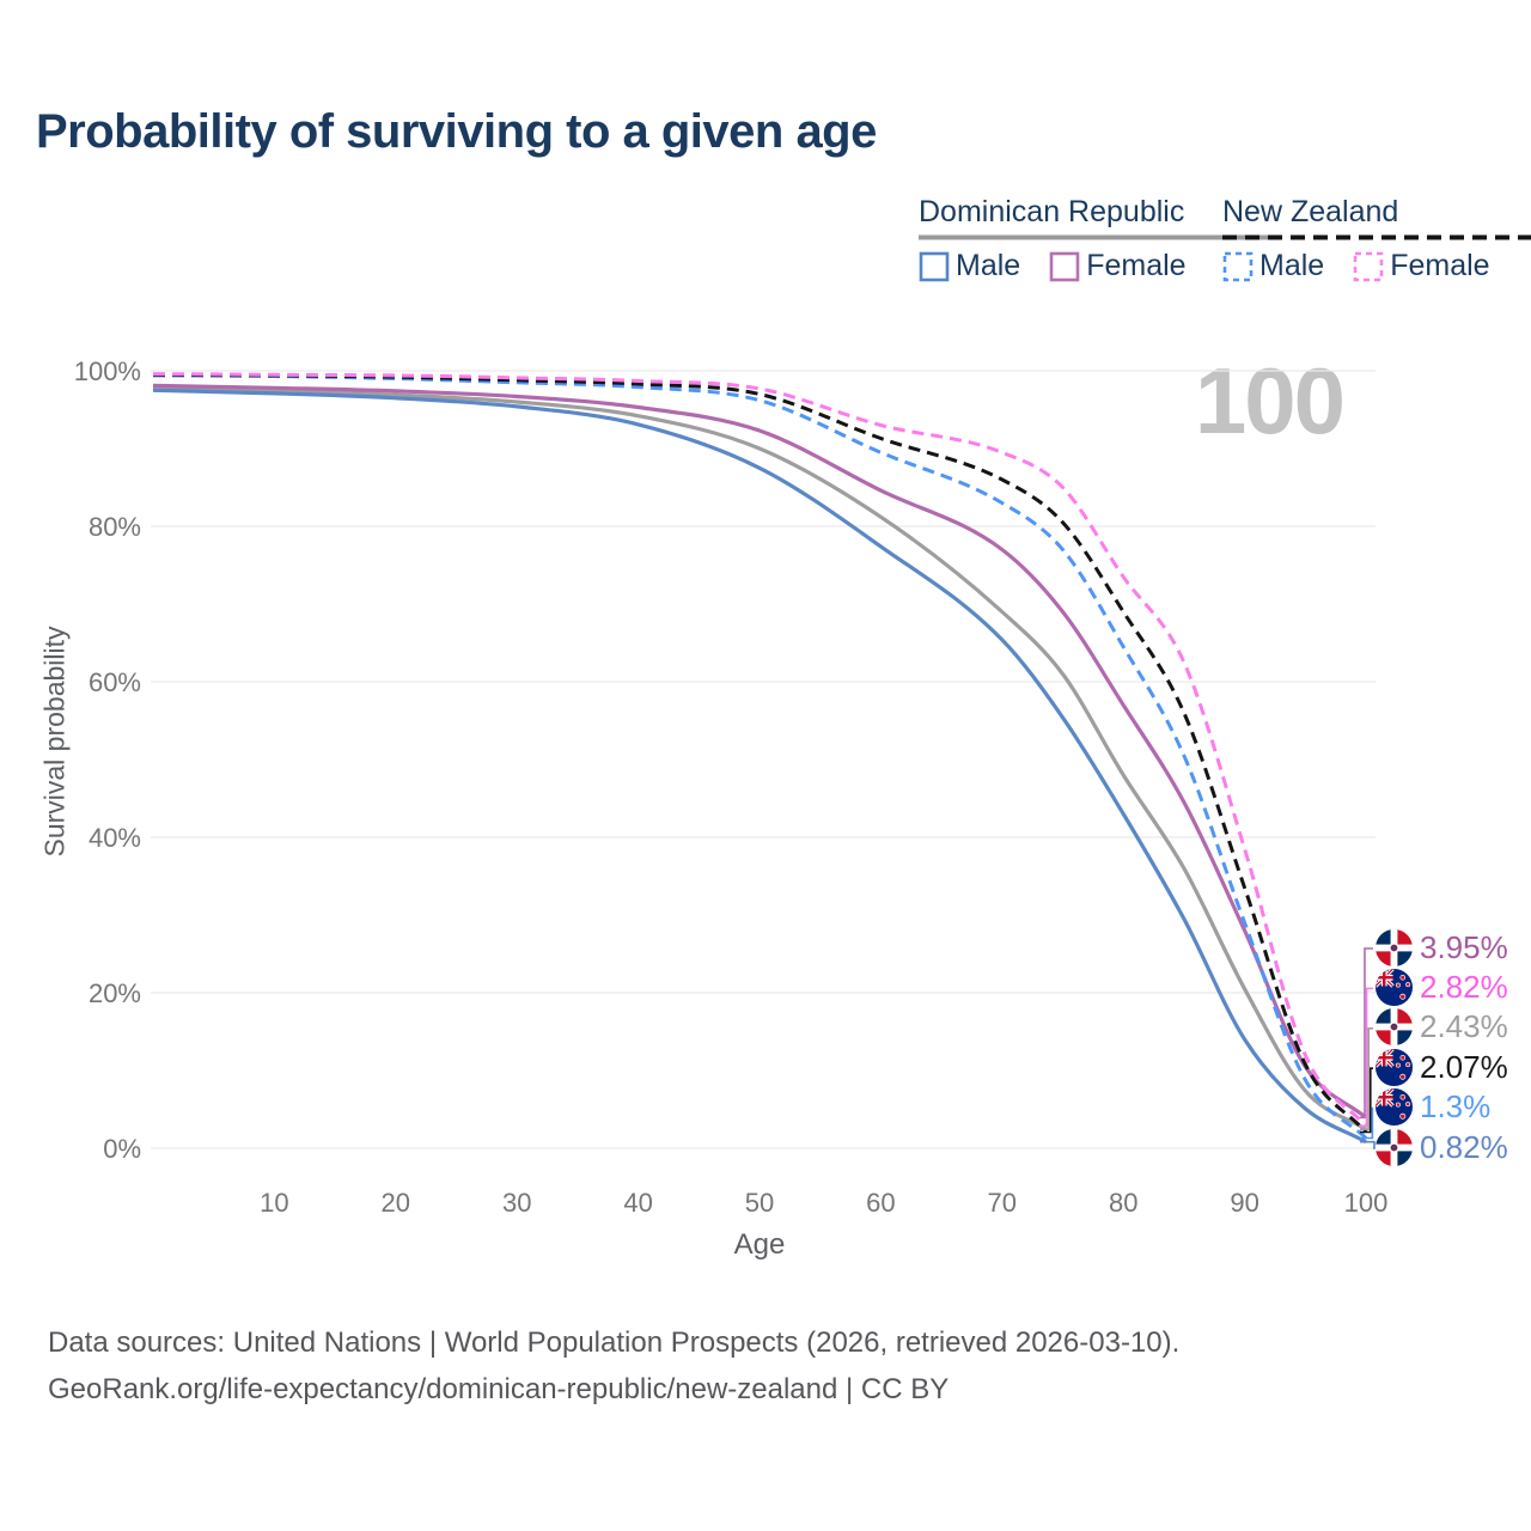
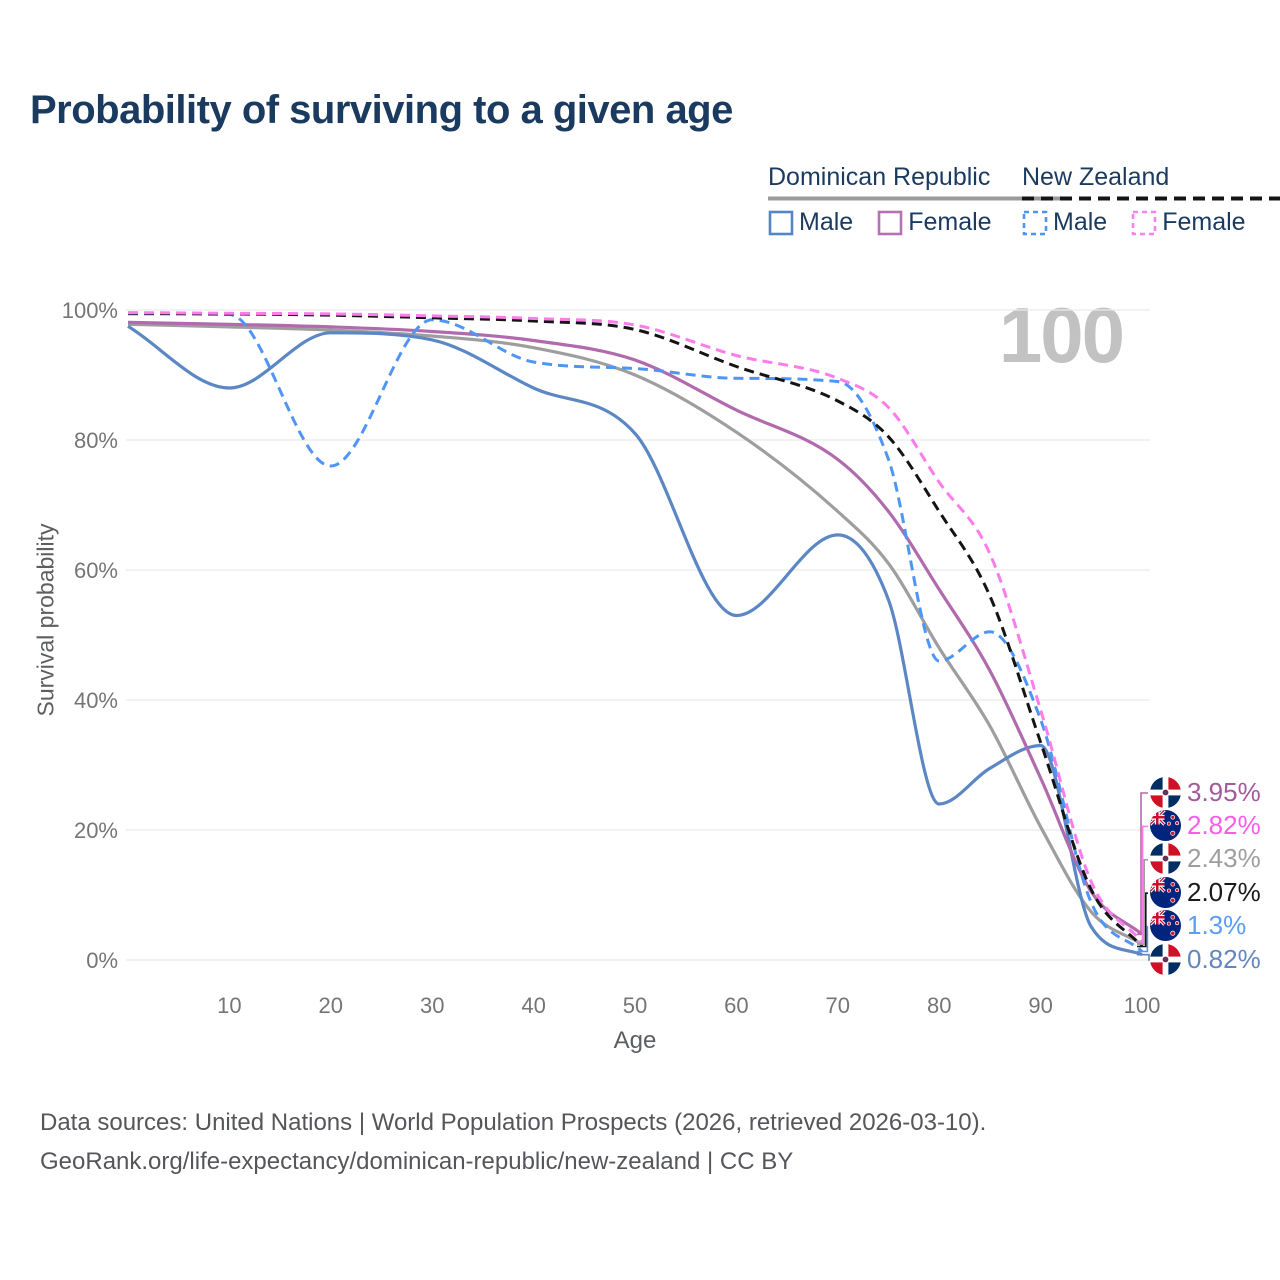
Dominican Republic Male/10: 97% -> 88%
New Zealand Male/20: 99% -> 76%
Dominican Republic Male/40: 93% -> 88%
New Zealand Male/40: 98% -> 92%
Dominican Republic Male/50: 88% -> 81%
New Zealand Male/50: 96% -> 91%
Dominican Republic Male/60: 77% -> 53%
New Zealand Male/70: 83% -> 89%
Dominican Republic Male/80: 43% -> 24%
New Zealand Male/80: 64% -> 46%
Dominican Republic Male/90: 14% -> 33%
New Zealand Male/90: 29% -> 37%
